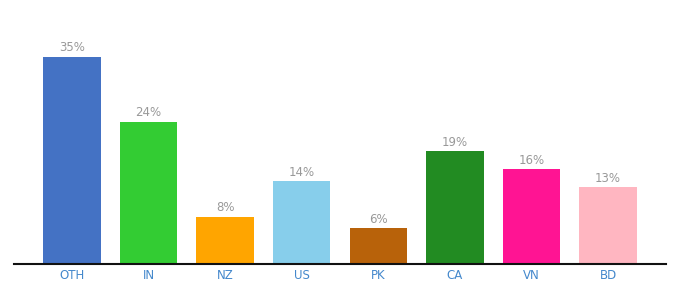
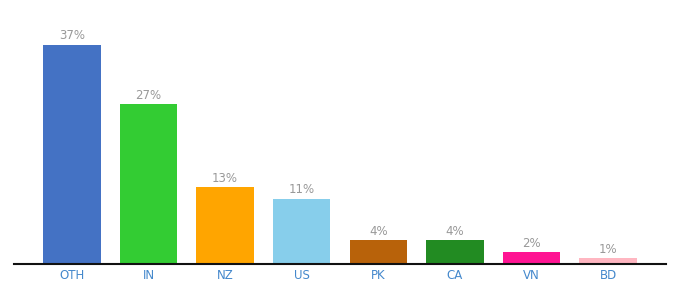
OTH: 35% -> 37%
IN: 24% -> 27%
NZ: 8% -> 13%
US: 14% -> 11%
PK: 6% -> 4%
CA: 19% -> 4%
VN: 16% -> 2%
BD: 13% -> 1%
